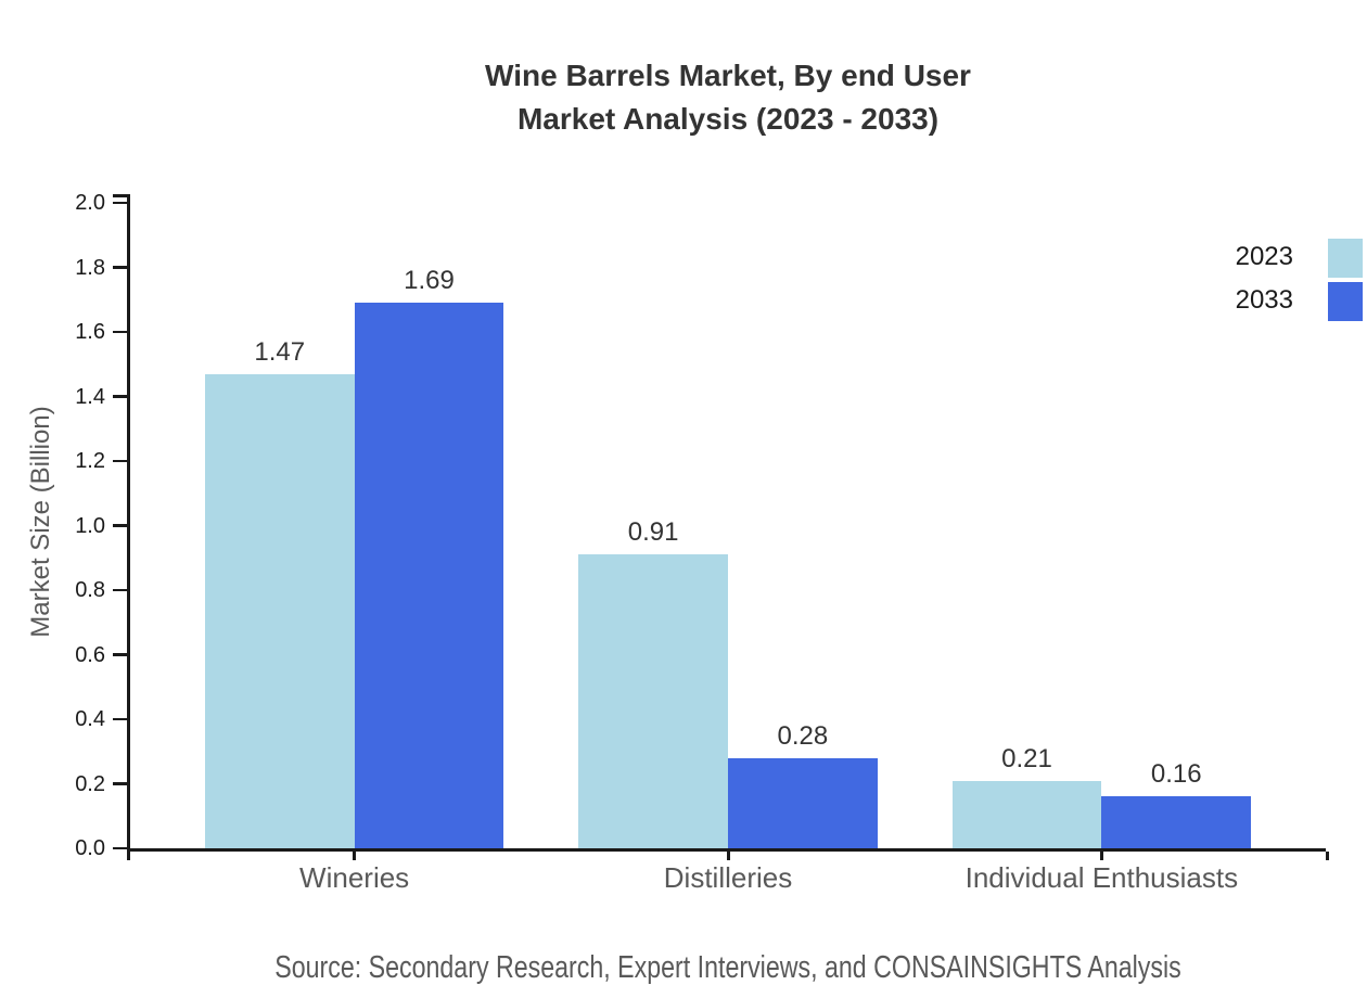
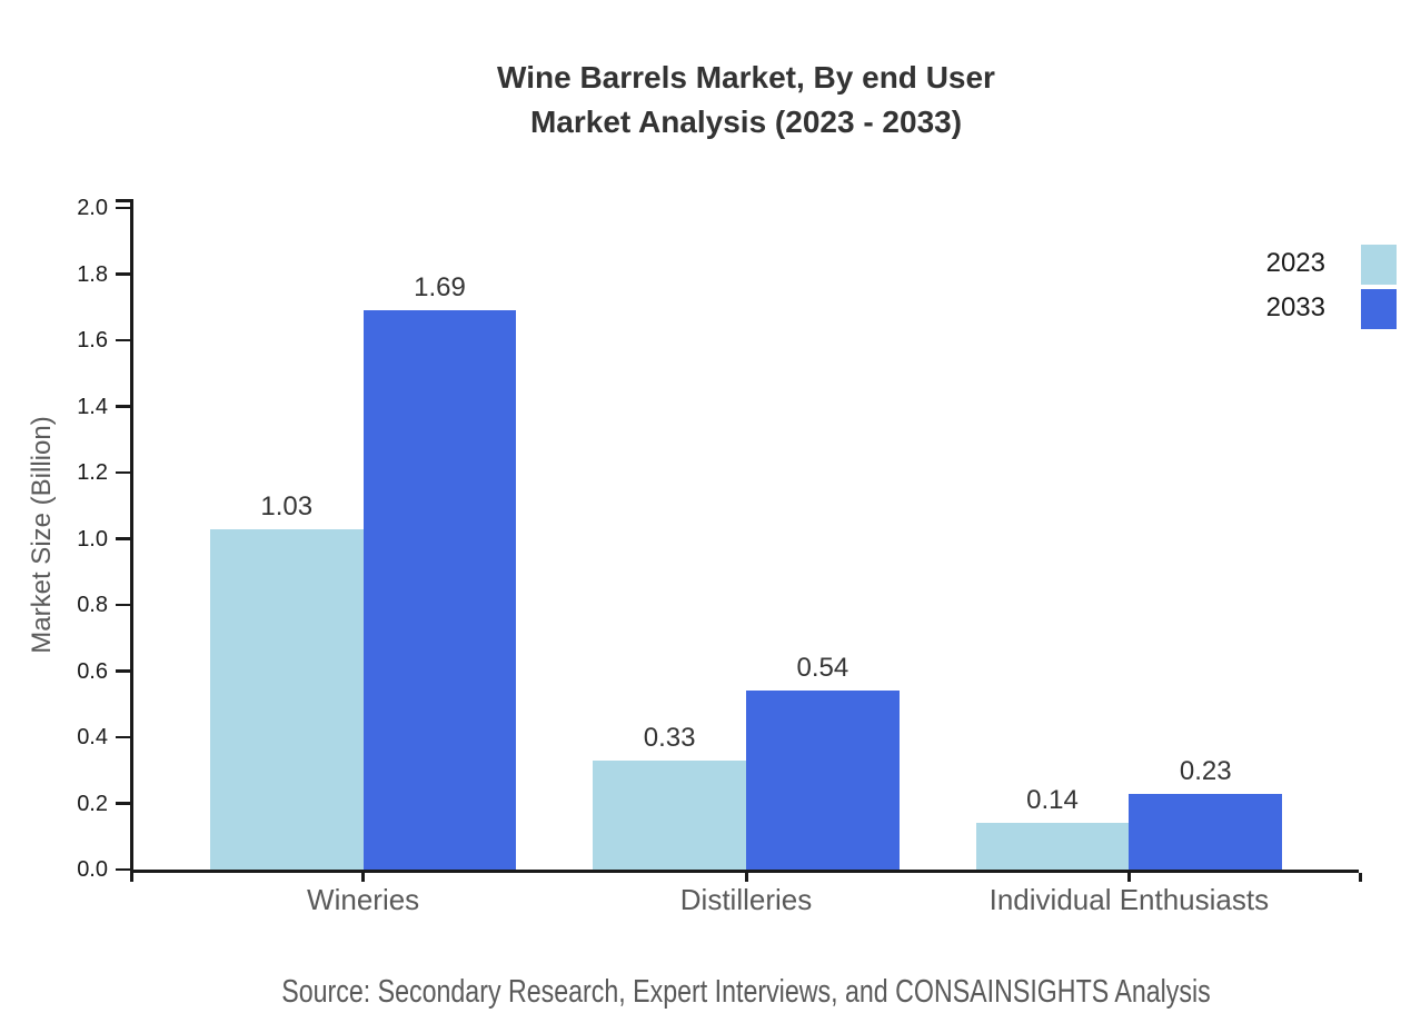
2023/Wineries: 1.47 -> 1.03
2023/Distilleries: 0.91 -> 0.33
2033/Distilleries: 0.28 -> 0.54
2023/Individual Enthusiasts: 0.21 -> 0.14
2033/Individual Enthusiasts: 0.16 -> 0.23
